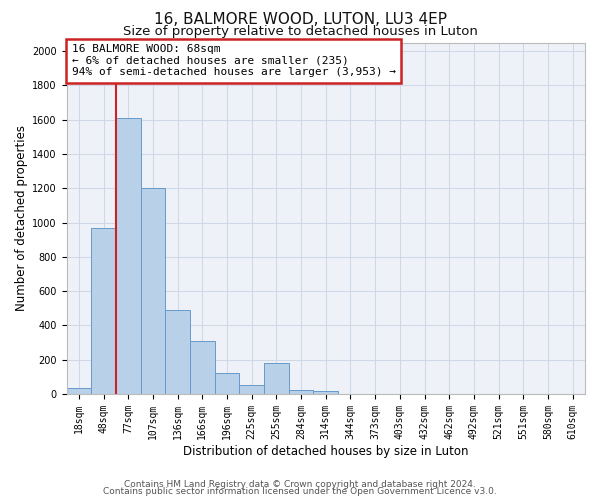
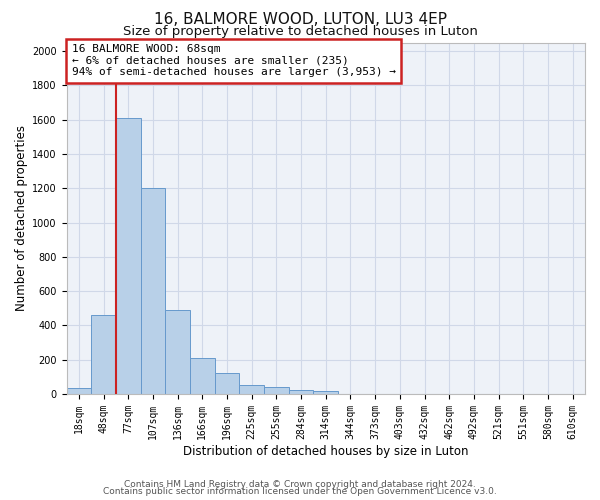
48sqm: 970 -> 460
166sqm: 310 -> 210
255sqm: 180 -> 40
